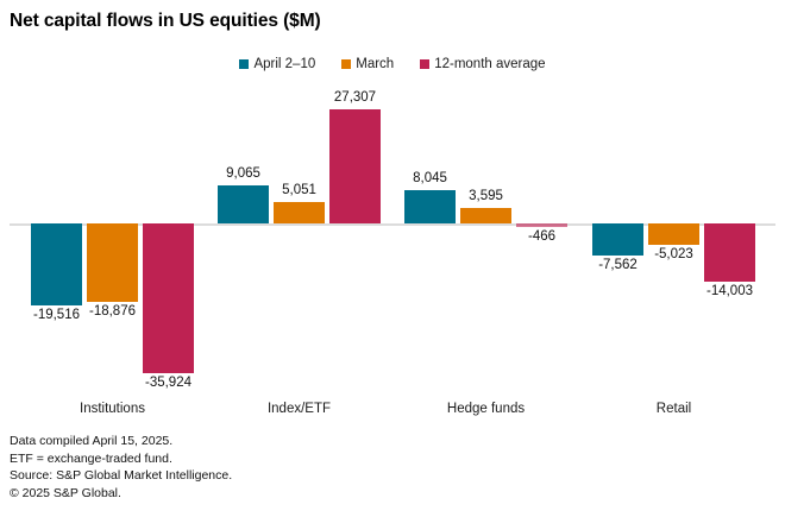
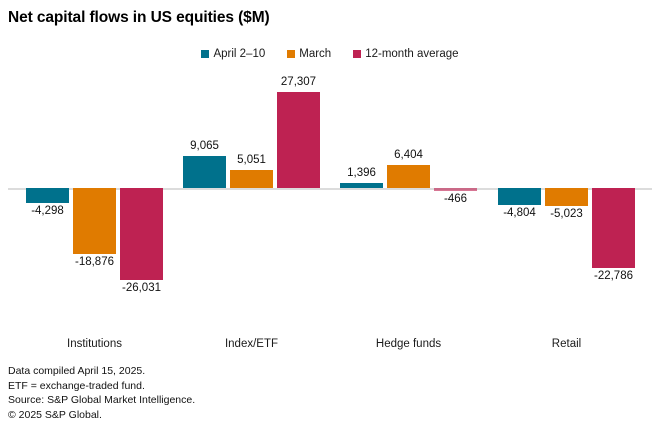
April 2–10/Institutions: -19,516 -> -4,298
12-month average/Institutions: -35,924 -> -26,031
April 2–10/Hedge funds: 8,045 -> 1,396
March/Hedge funds: 3,595 -> 6,404
April 2–10/Retail: -7,562 -> -4,804
12-month average/Retail: -14,003 -> -22,786
